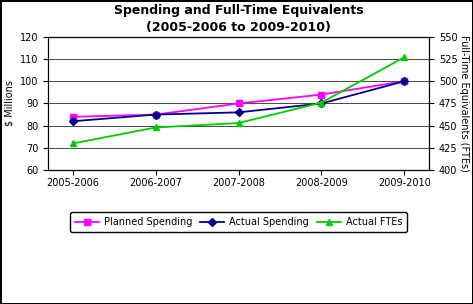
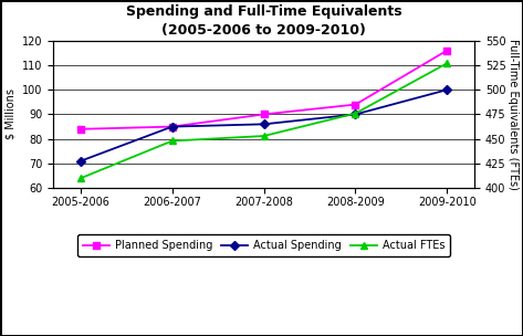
Actual Spending/2005-2006: 82 -> 71
Actual FTEs/2005-2006: 430 -> 410
Planned Spending/2009-2010: 100 -> 116
